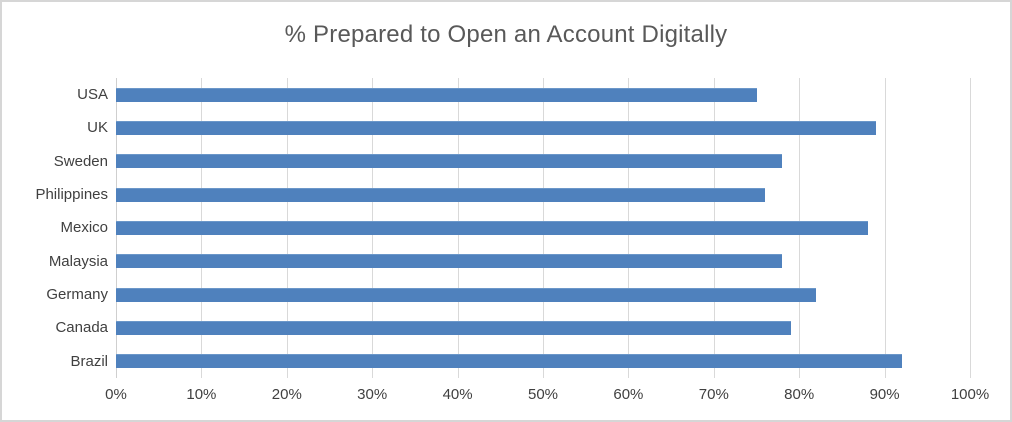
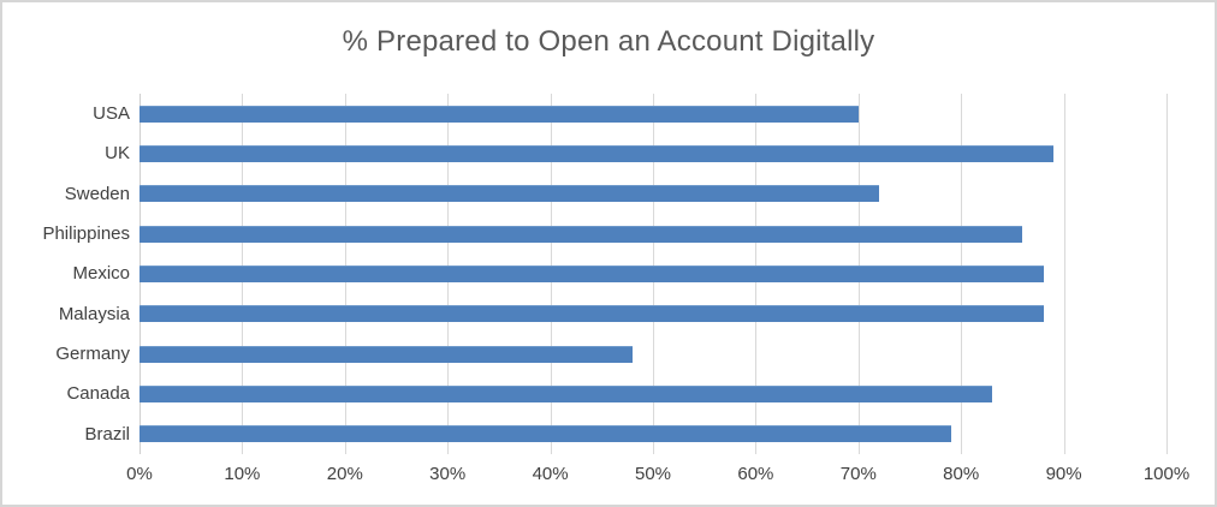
USA: 75% -> 70%
Sweden: 78% -> 72%
Philippines: 76% -> 86%
Malaysia: 78% -> 88%
Germany: 82% -> 48%
Canada: 79% -> 83%
Brazil: 92% -> 79%
